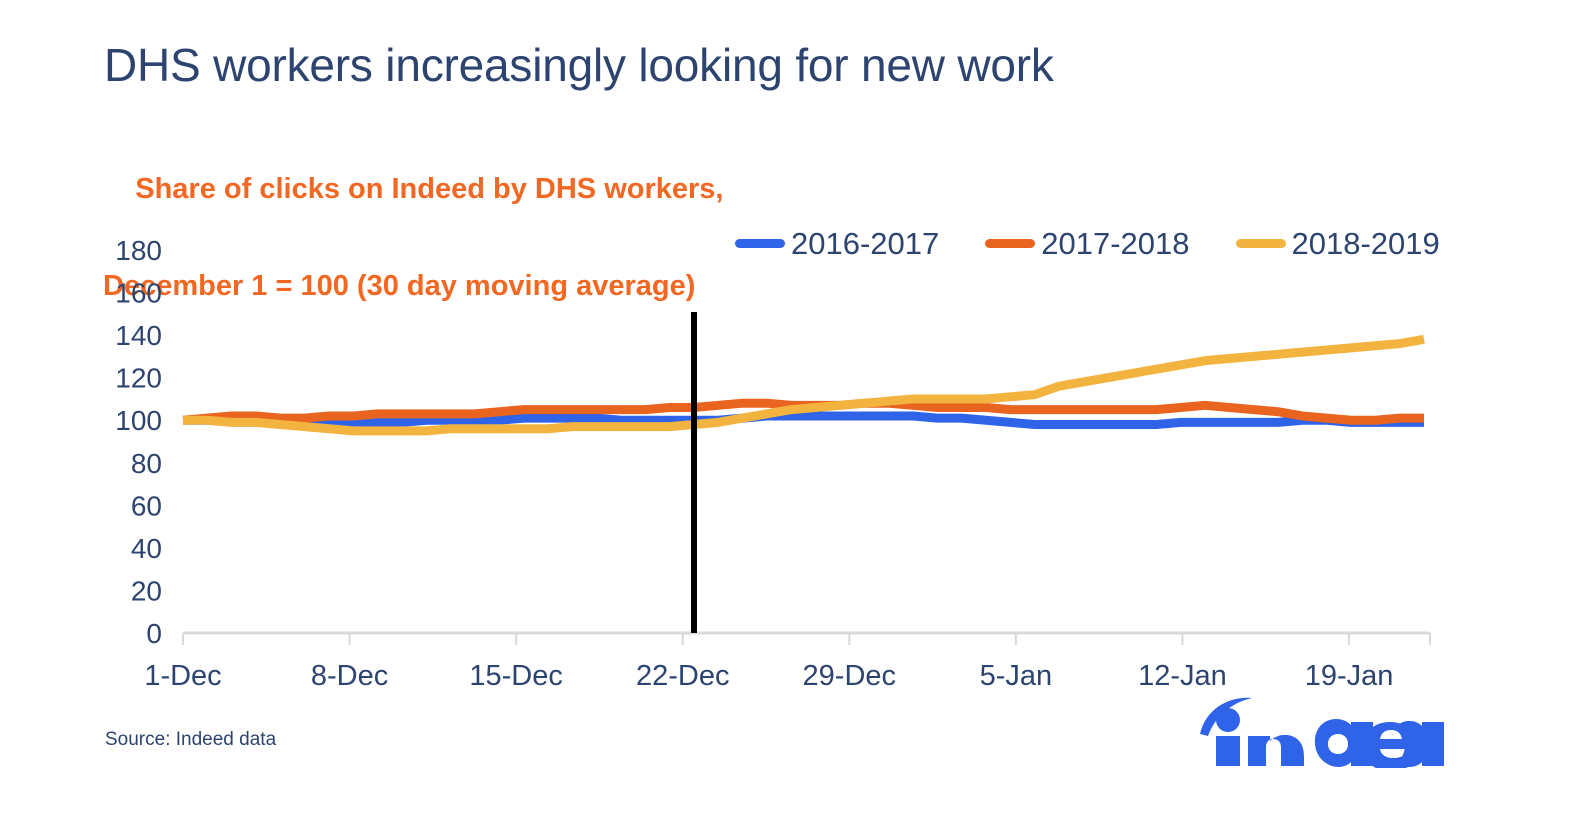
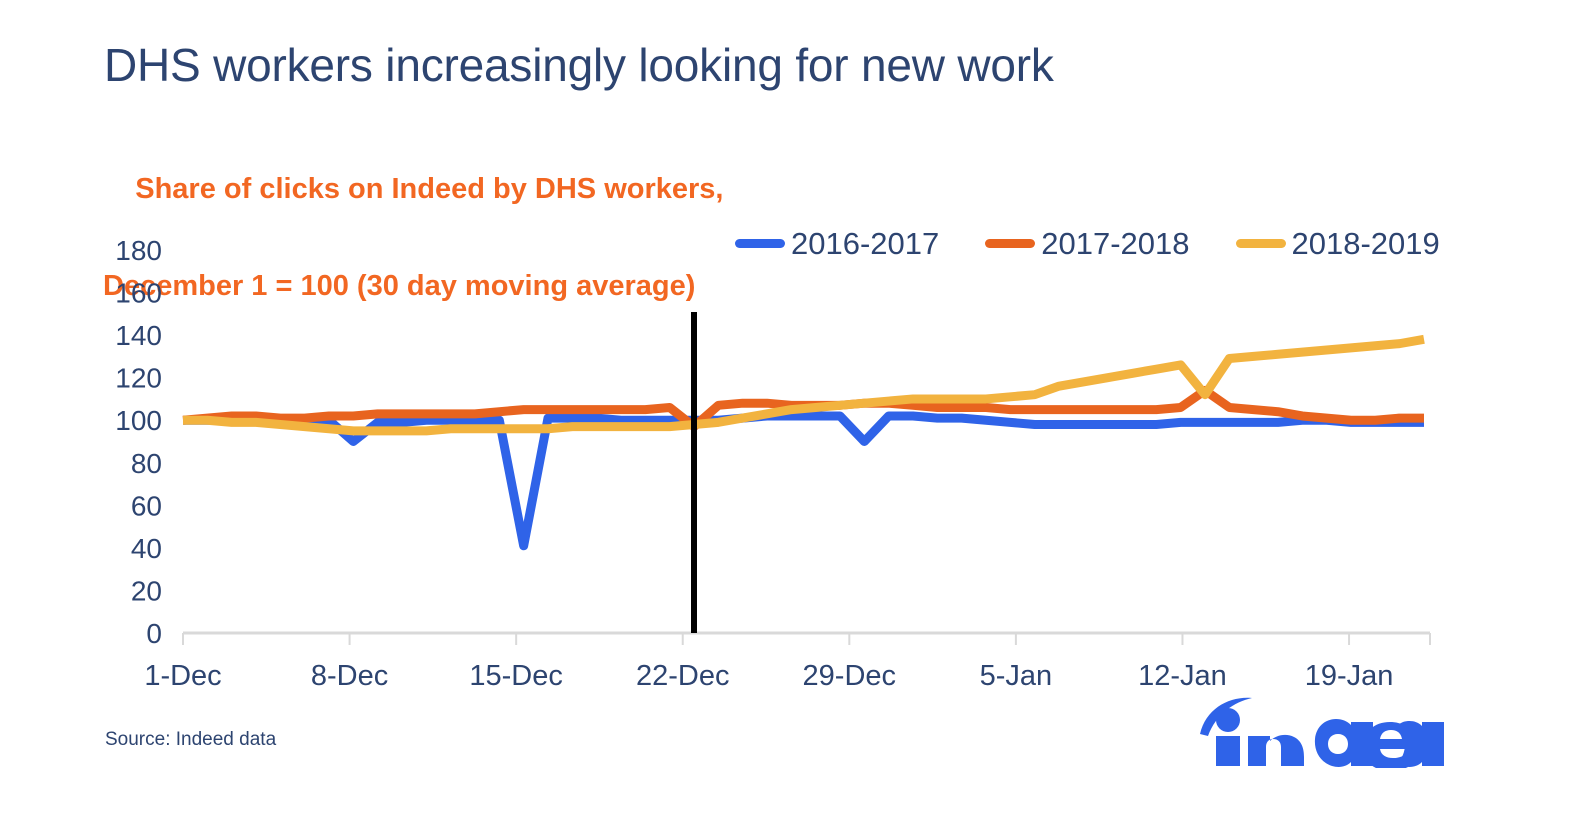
2016-2017/8-Dec: 99 -> 90
2016-2017/15-Dec: 101 -> 41
2017-2018/22-Dec: 106 -> 97
2016-2017/29-Dec: 102 -> 90
2017-2018/12-Jan: 107 -> 114
2018-2019/12-Jan: 128 -> 112
